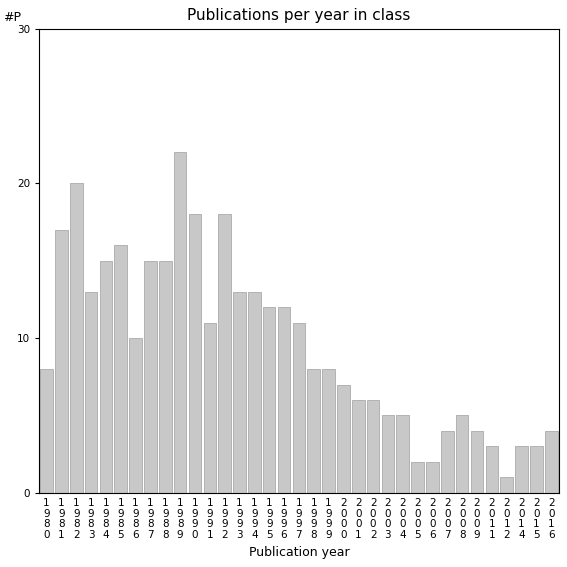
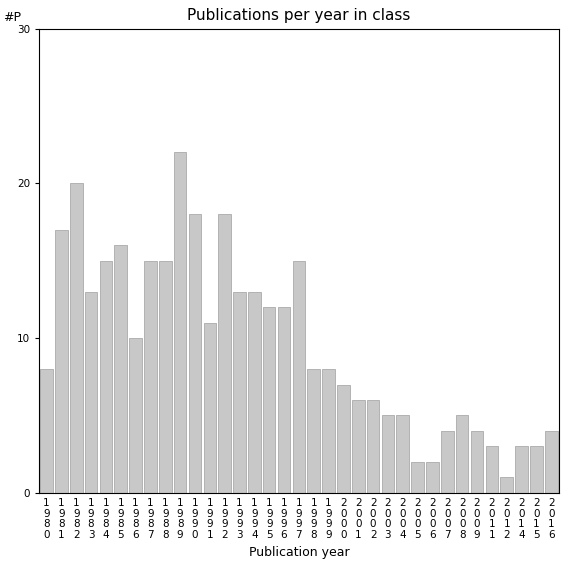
1 9 9 7: 11 -> 15
